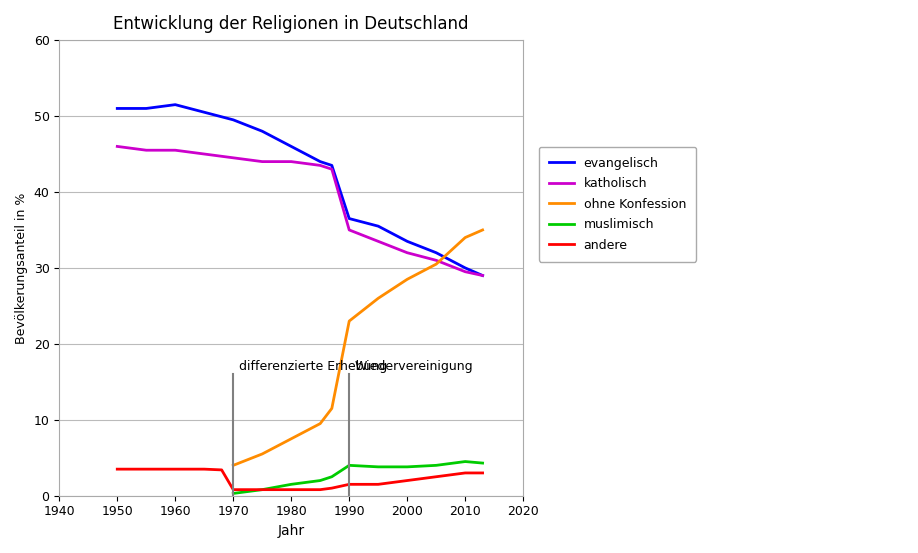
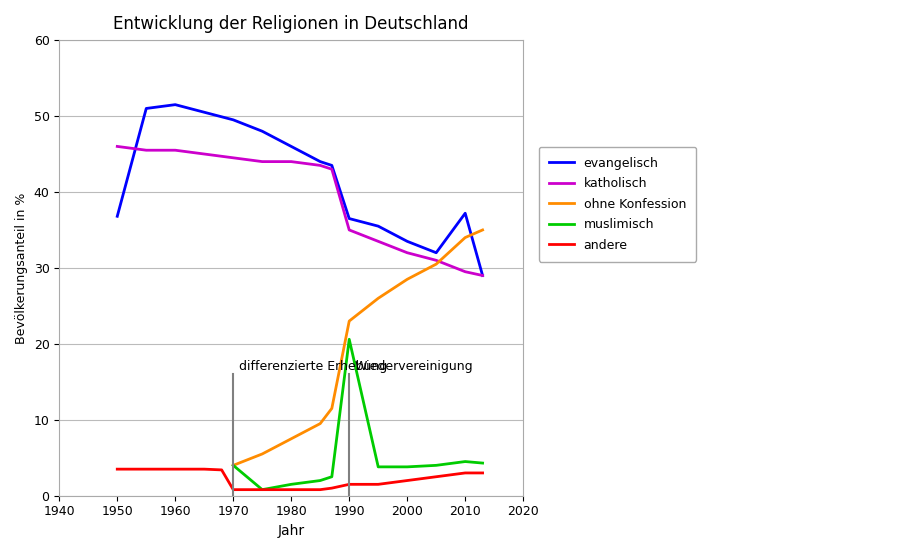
evangelisch/1950: 51.0 -> 36.8
muslimisch/1970: 0.3 -> 4.0
muslimisch/1990: 4.0 -> 20.6
evangelisch/2010: 30.0 -> 37.2
